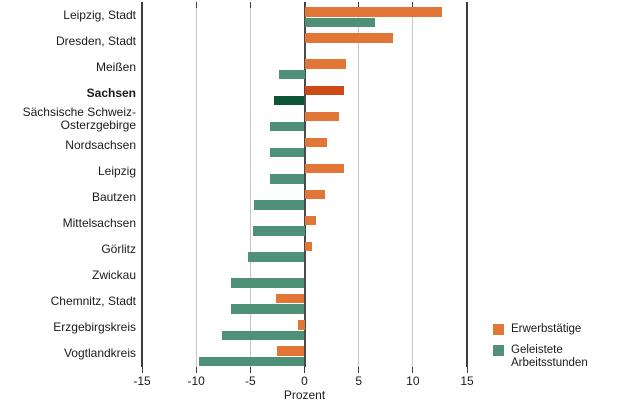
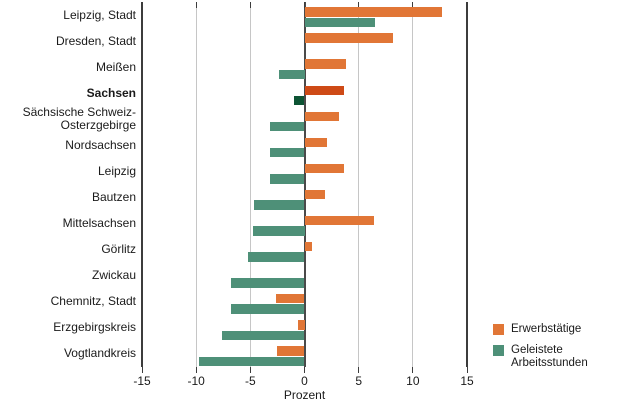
Geleistete Arbeitsstunden/Sachsen: -2.8 -> -1.0
Erwerbstätige/Mittelsachsen: 1.1 -> 6.4
